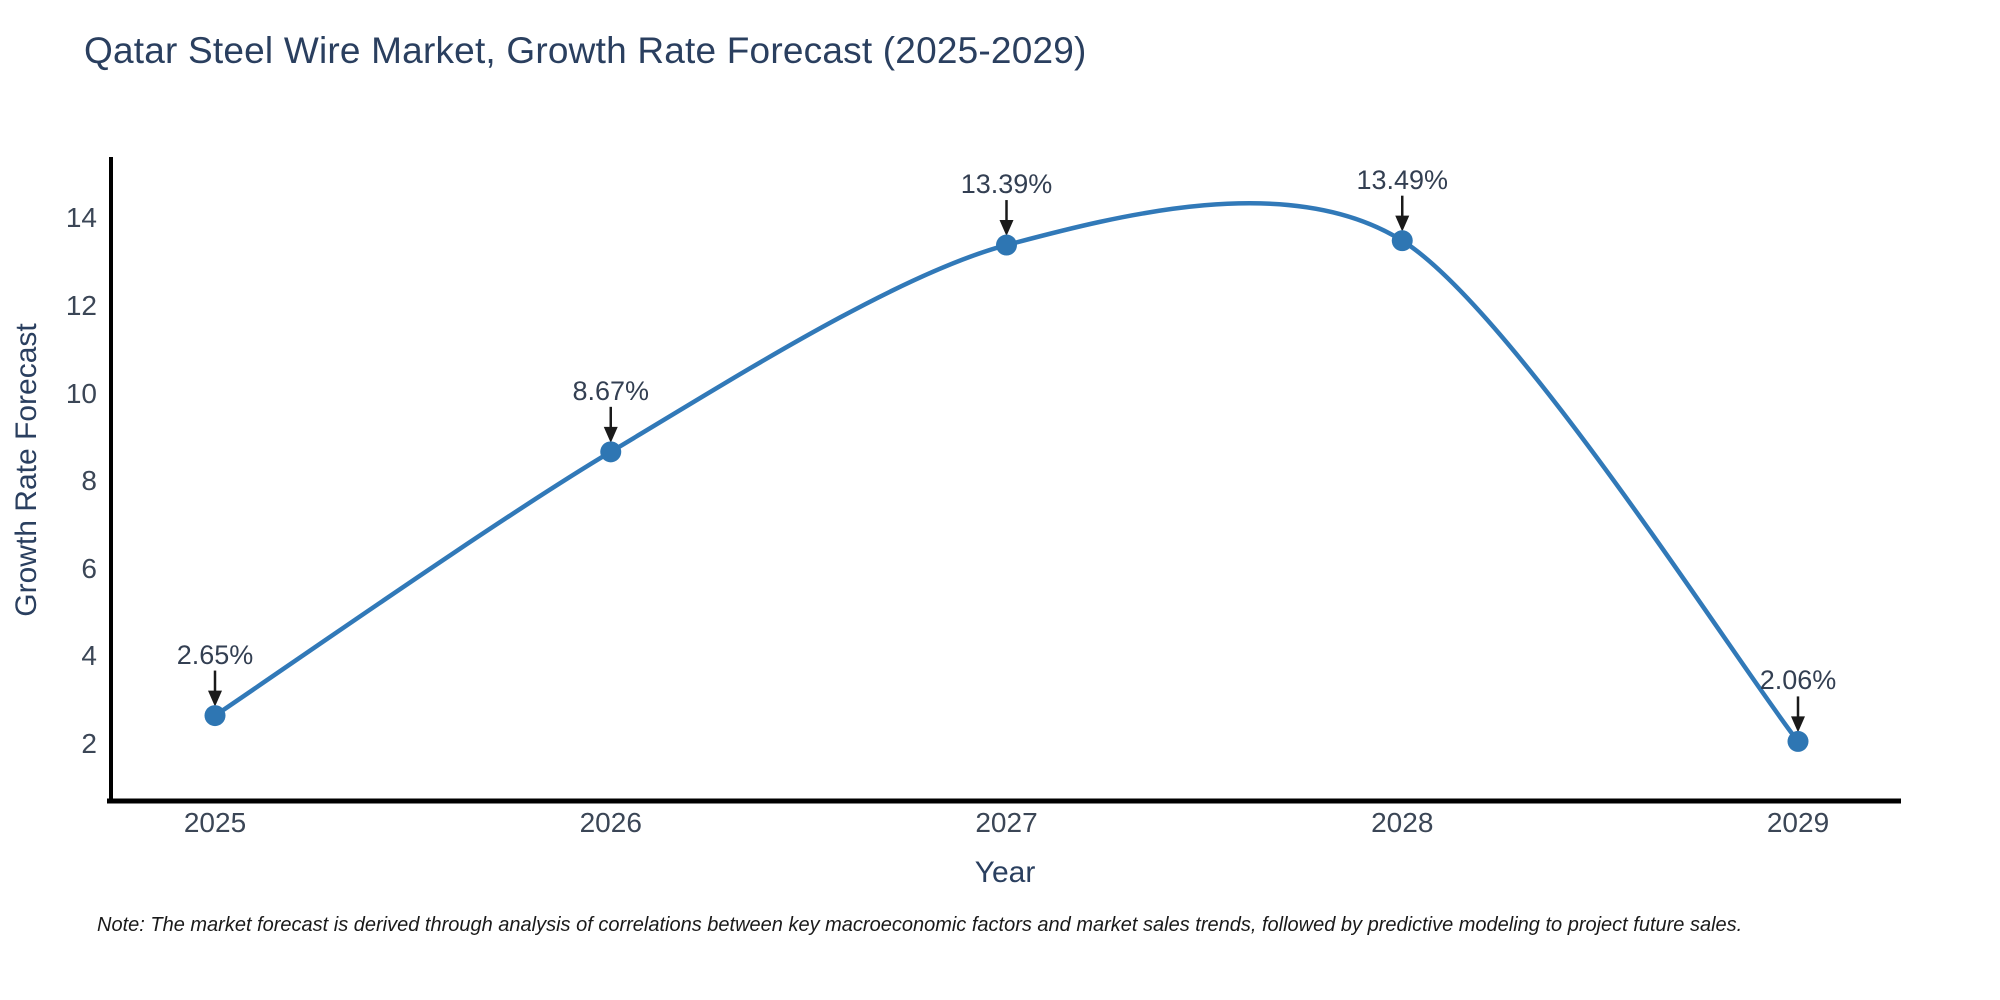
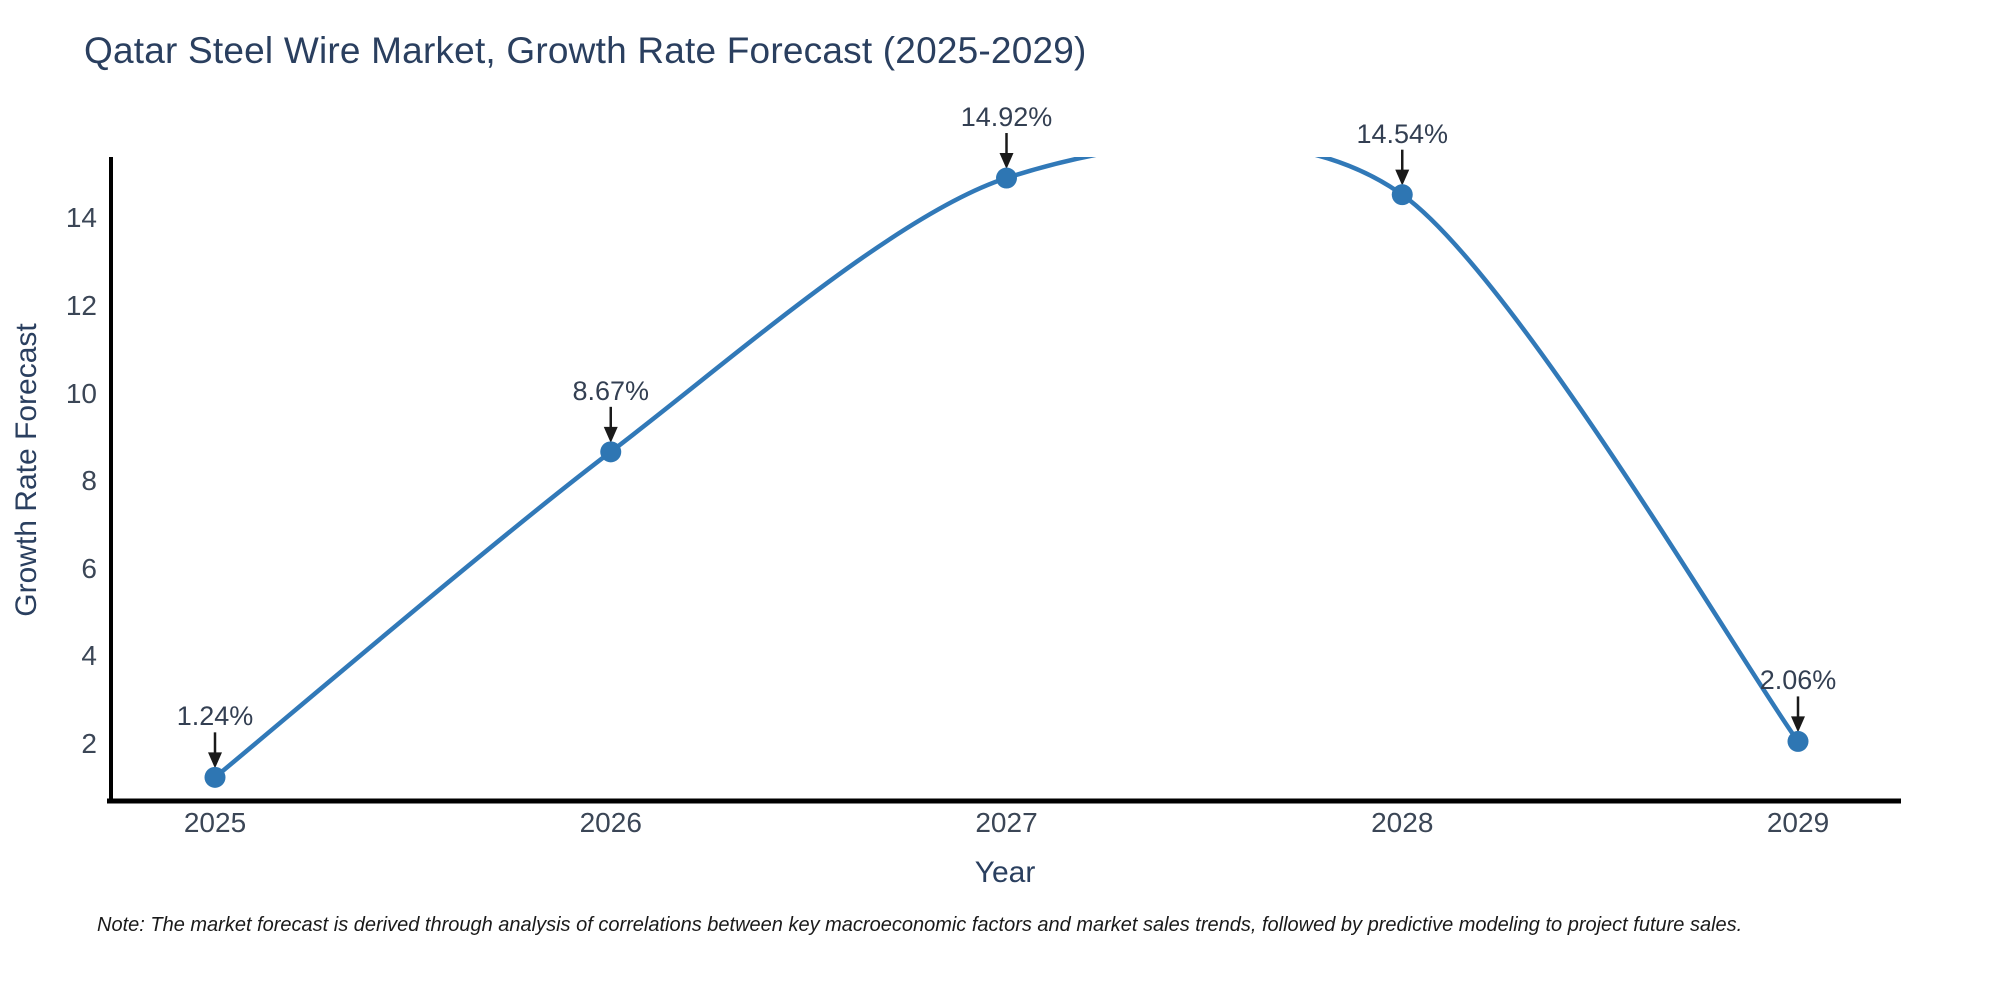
2025: 2.65% -> 1.24%
2027: 13.39% -> 14.92%
2028: 13.49% -> 14.54%
